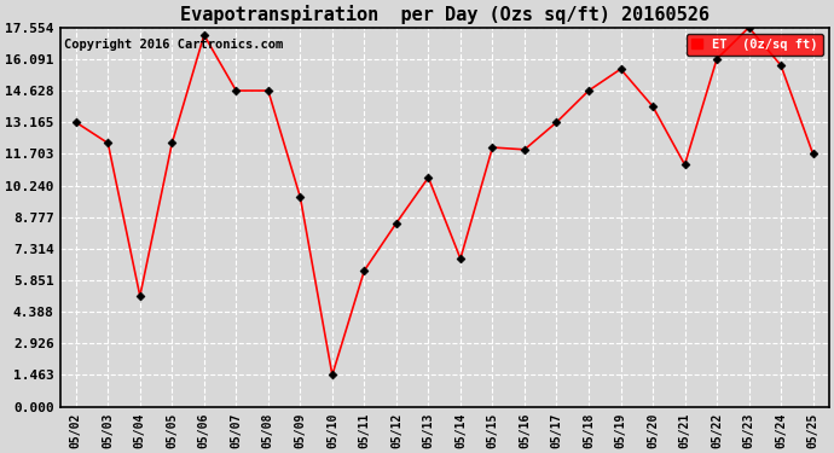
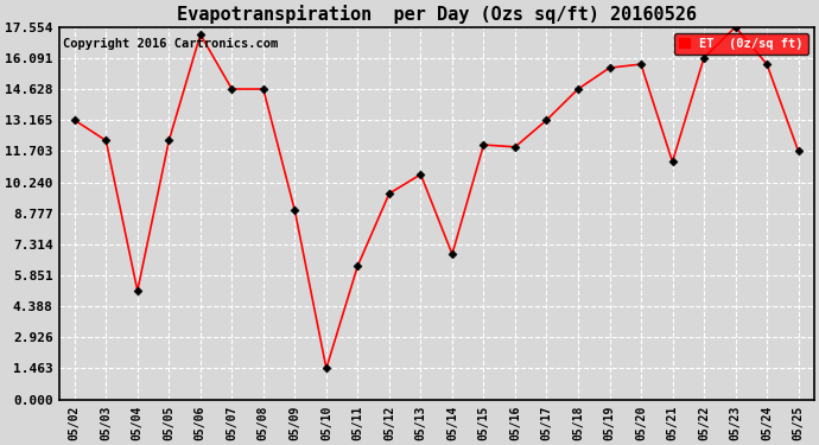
05/09: 9.7 -> 8.9
05/12: 8.5 -> 9.7
05/20: 13.9 -> 15.8
